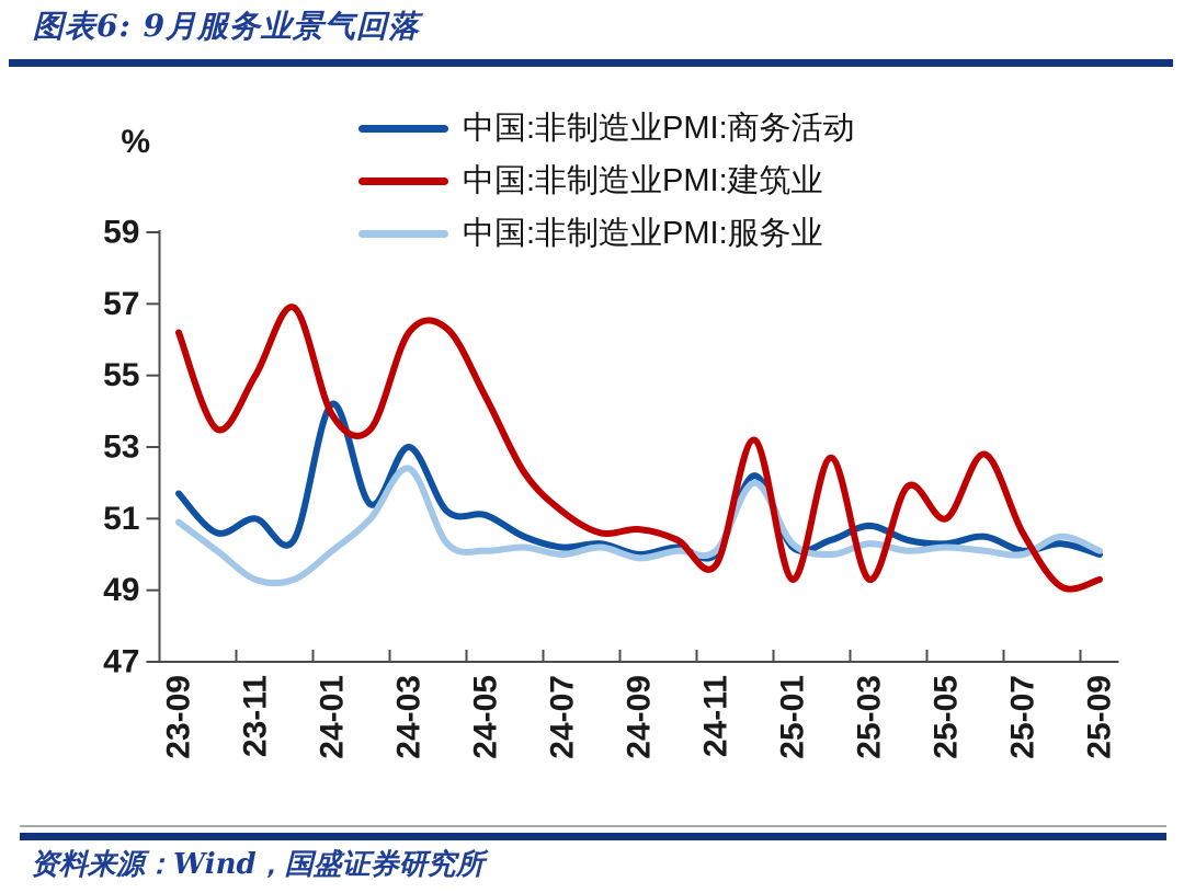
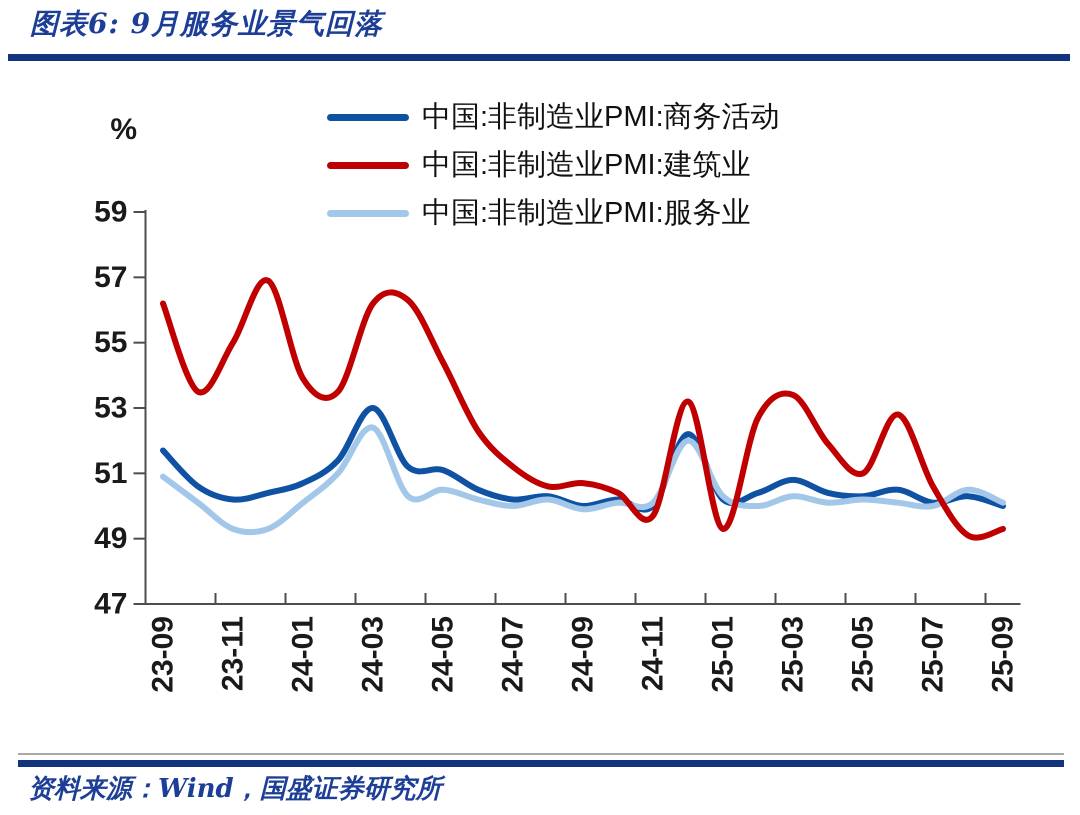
中国:非制造业PMI:商务活动/23-11: 51.0 -> 50.2
中国:非制造业PMI:商务活动/24-01: 54.2 -> 50.7
中国:非制造业PMI:服务业/24-05: 50.1 -> 50.5
中国:非制造业PMI:建筑业/25-03: 49.3 -> 53.4
